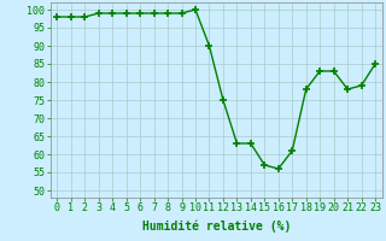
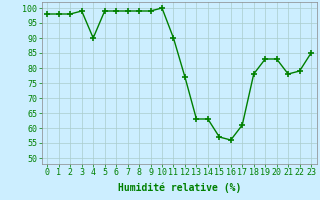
4: 99 -> 90
12: 75 -> 77
